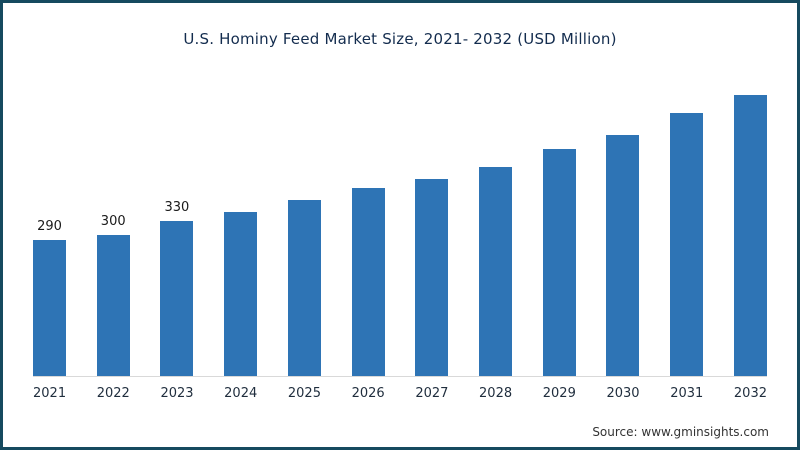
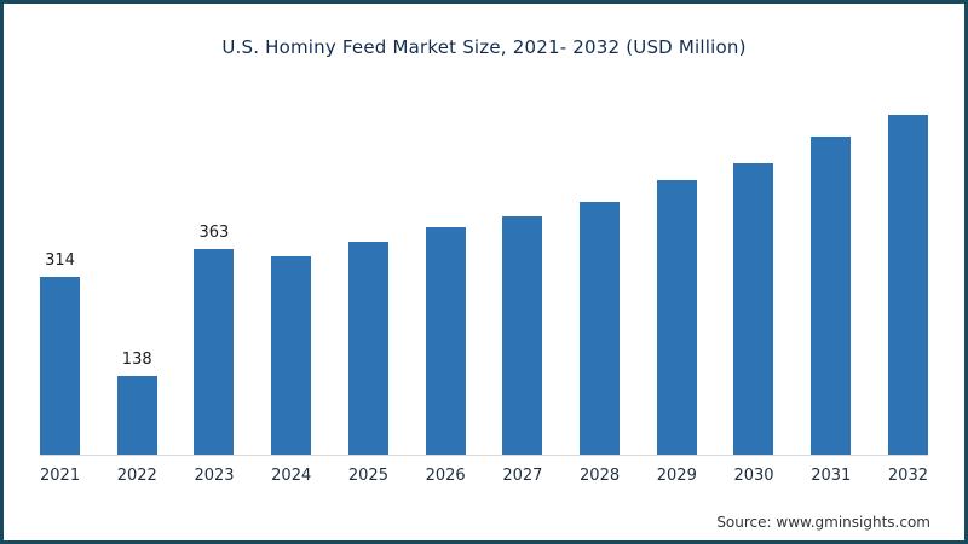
2021: 290 -> 314
2022: 300 -> 138
2023: 330 -> 363
